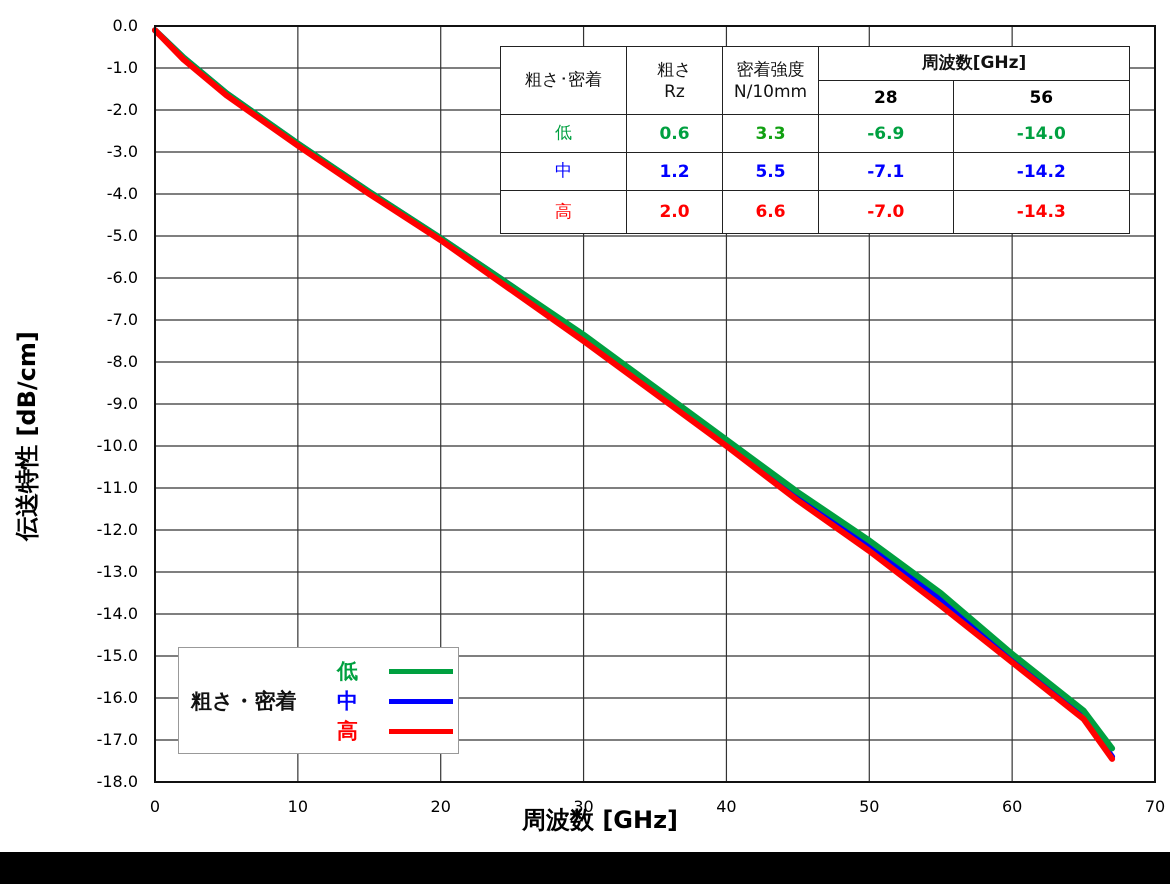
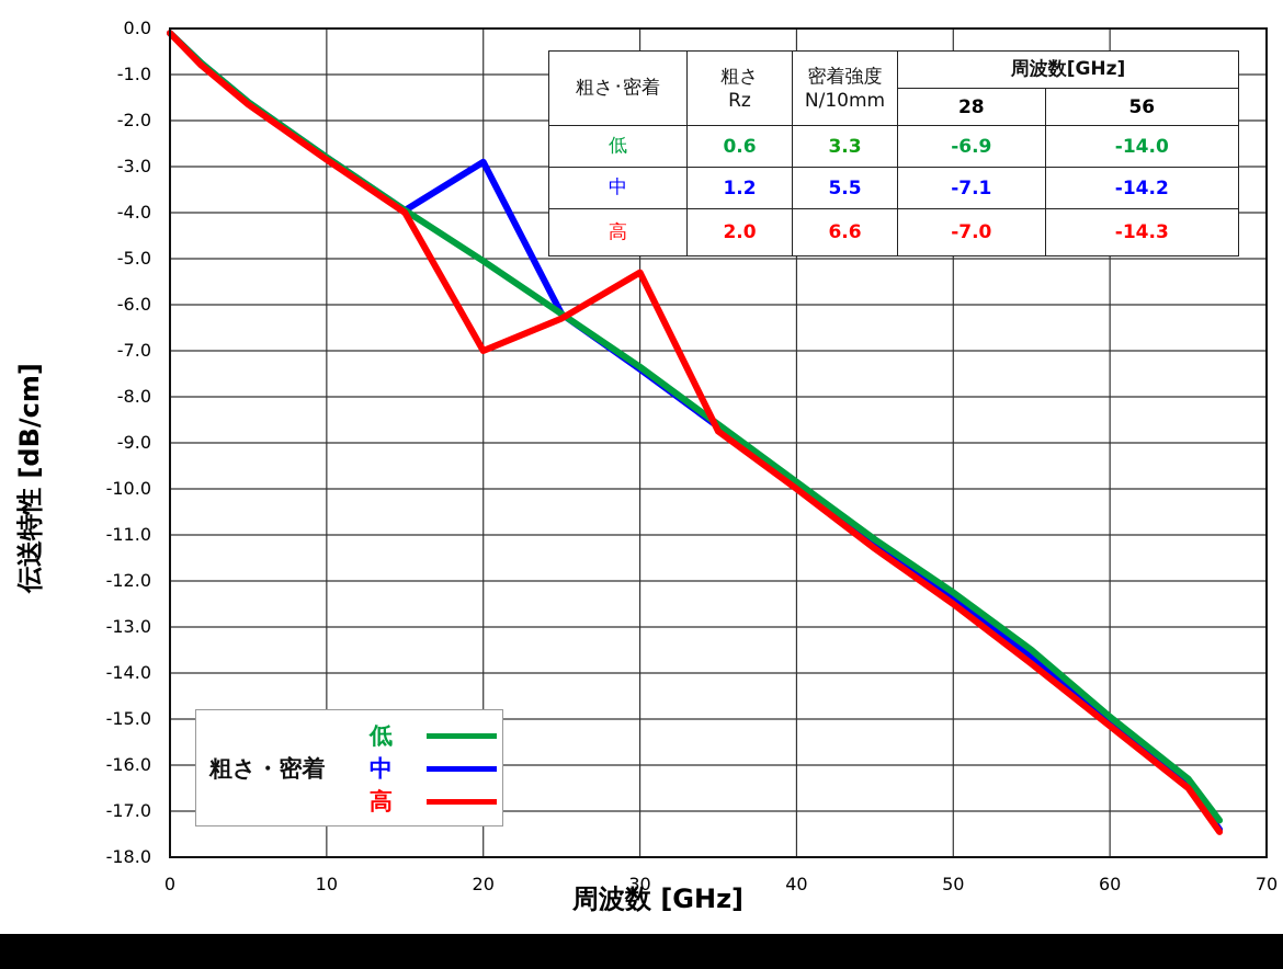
中/20: -5.0 -> -2.9
高/20: -5.1 -> -7.0
高/30: -7.5 -> -5.3
